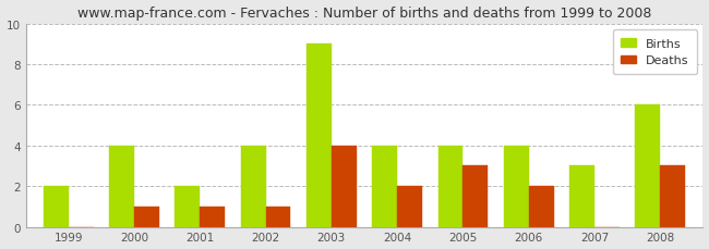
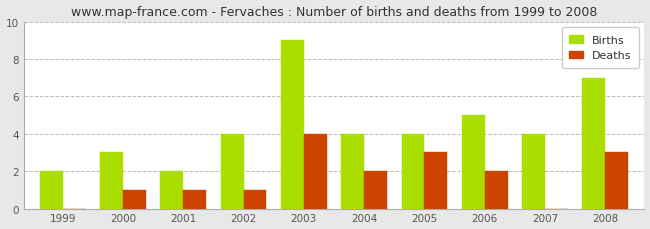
Births/2000: 4 -> 3
Births/2006: 4 -> 5
Births/2007: 3 -> 4
Births/2008: 6 -> 7
